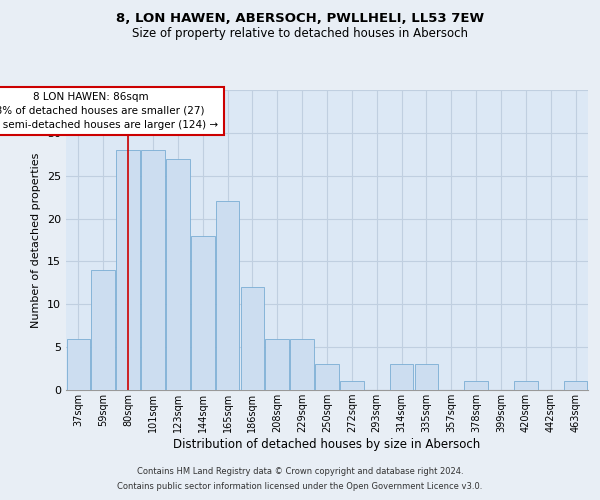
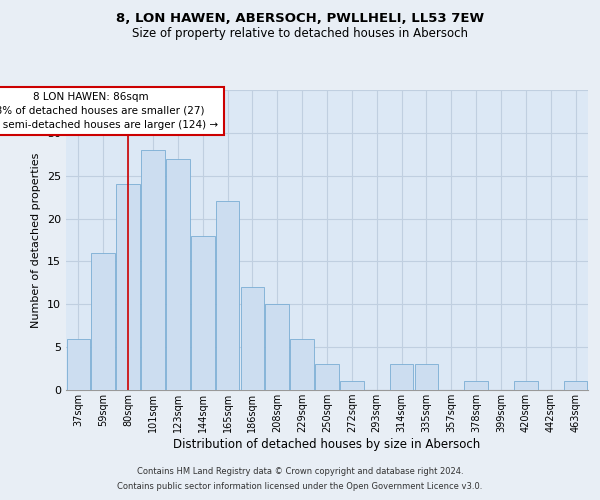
59sqm: 14 -> 16
80sqm: 28 -> 24
208sqm: 6 -> 10
